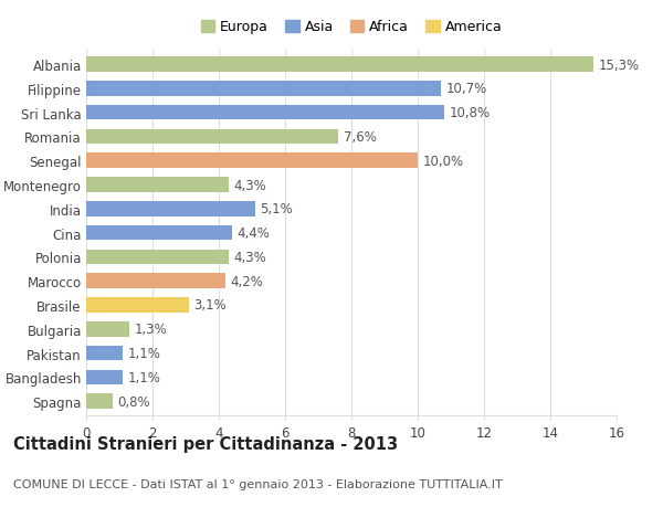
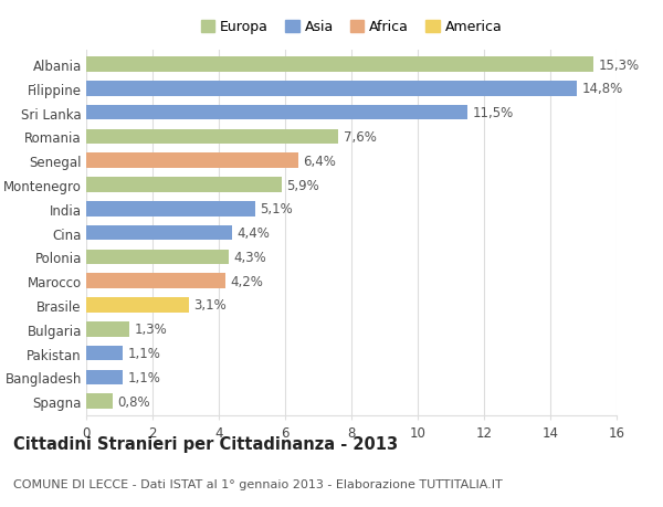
Filippine: 10,7% -> 14,8%
Sri Lanka: 10,8% -> 11,5%
Senegal: 10,0% -> 6,4%
Montenegro: 4,3% -> 5,9%
